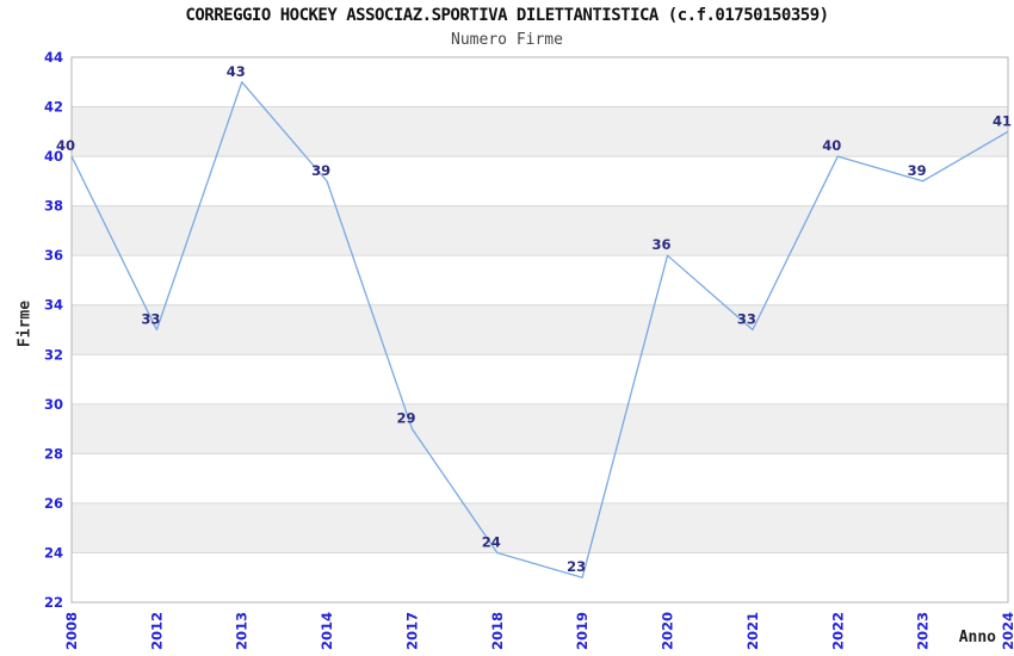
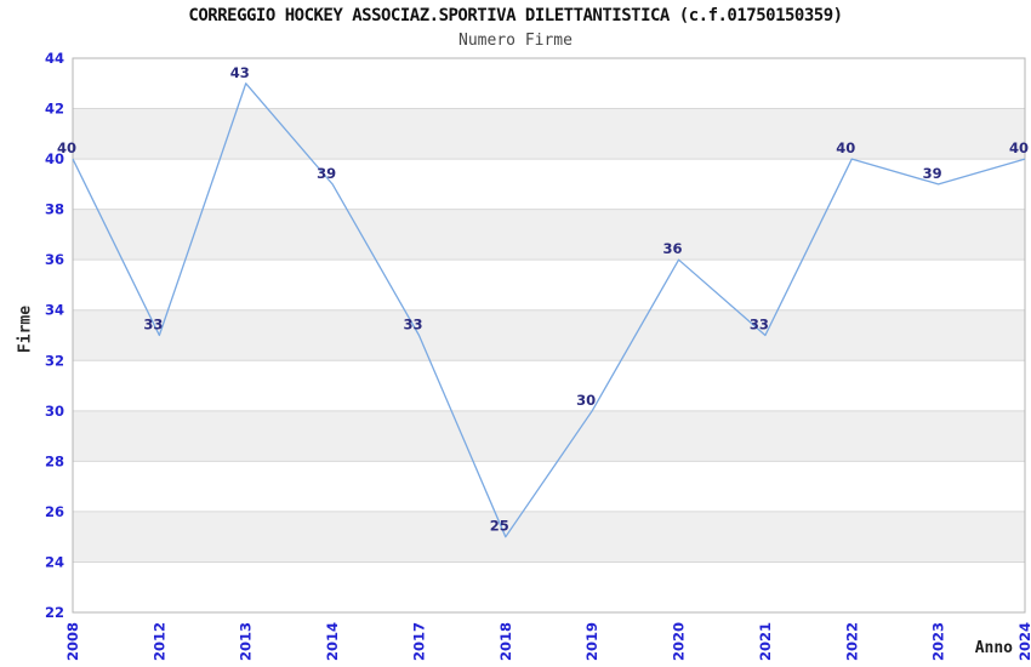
2017: 29 -> 33
2018: 24 -> 25
2019: 23 -> 30
2024: 41 -> 40
